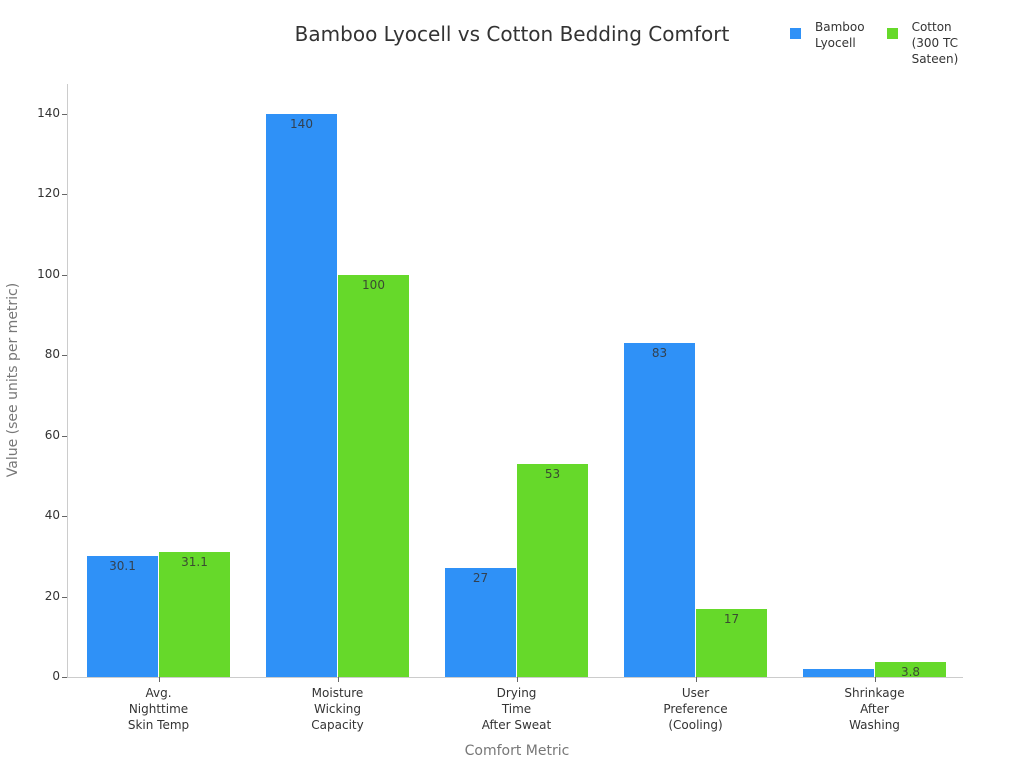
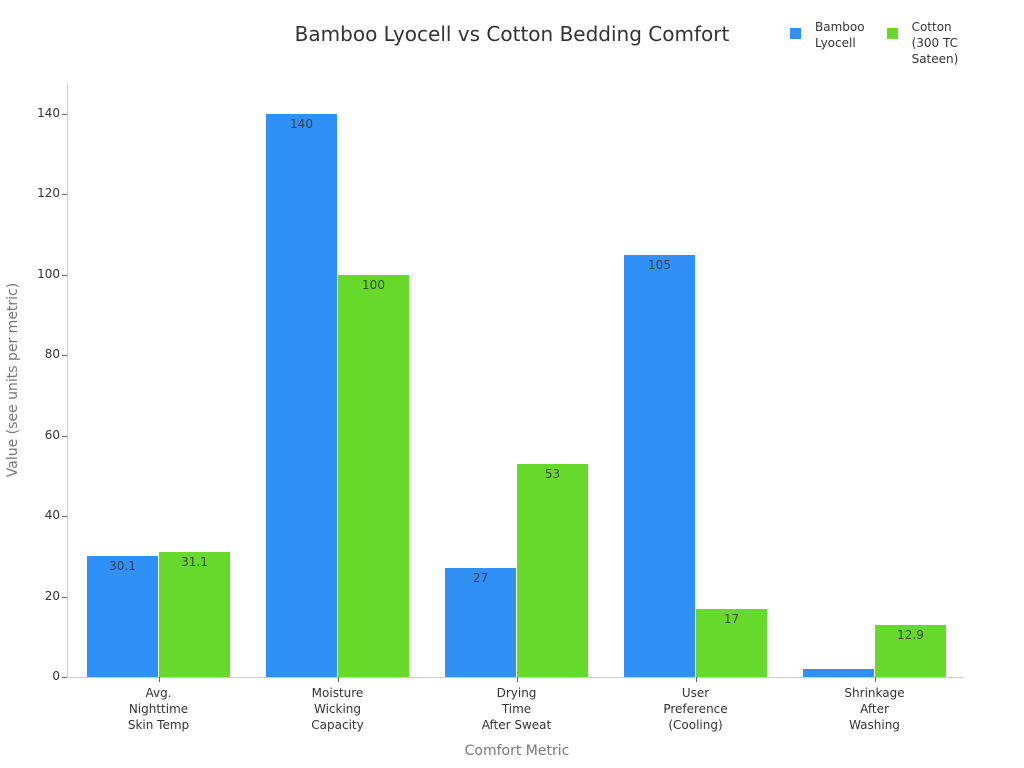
Bamboo Lyocell/User Preference (Cooling): 83 -> 105
Cotton (300 TC Sateen)/Shrinkage After Washing: 3.8 -> 12.9
